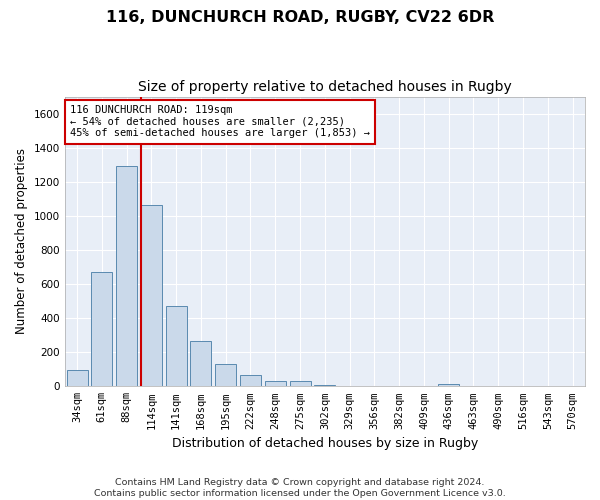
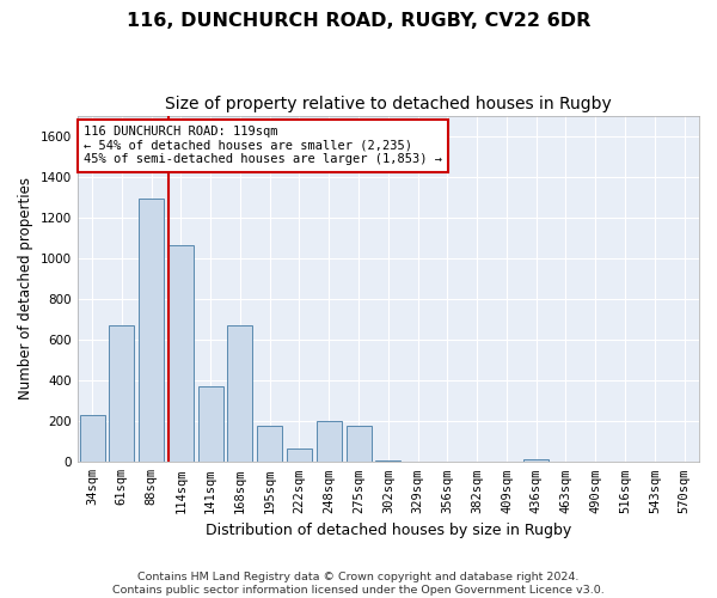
34sqm: 100 -> 230
141sqm: 470 -> 370
168sqm: 260 -> 670
195sqm: 130 -> 180
248sqm: 30 -> 200
275sqm: 30 -> 180
